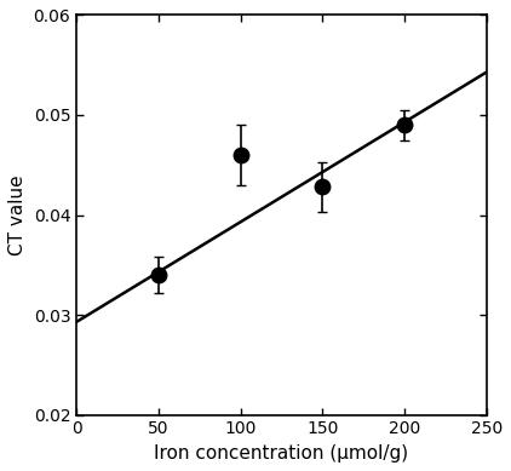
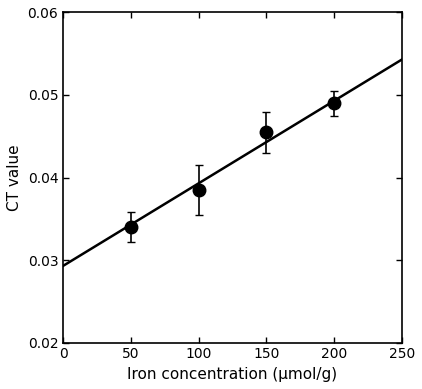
100: 0.0460 -> 0.0385
150: 0.0428 -> 0.0455
